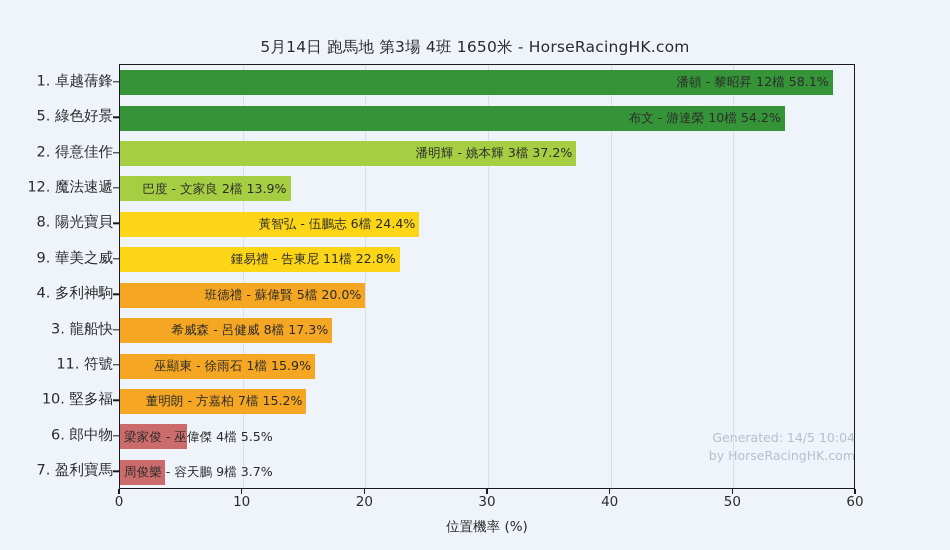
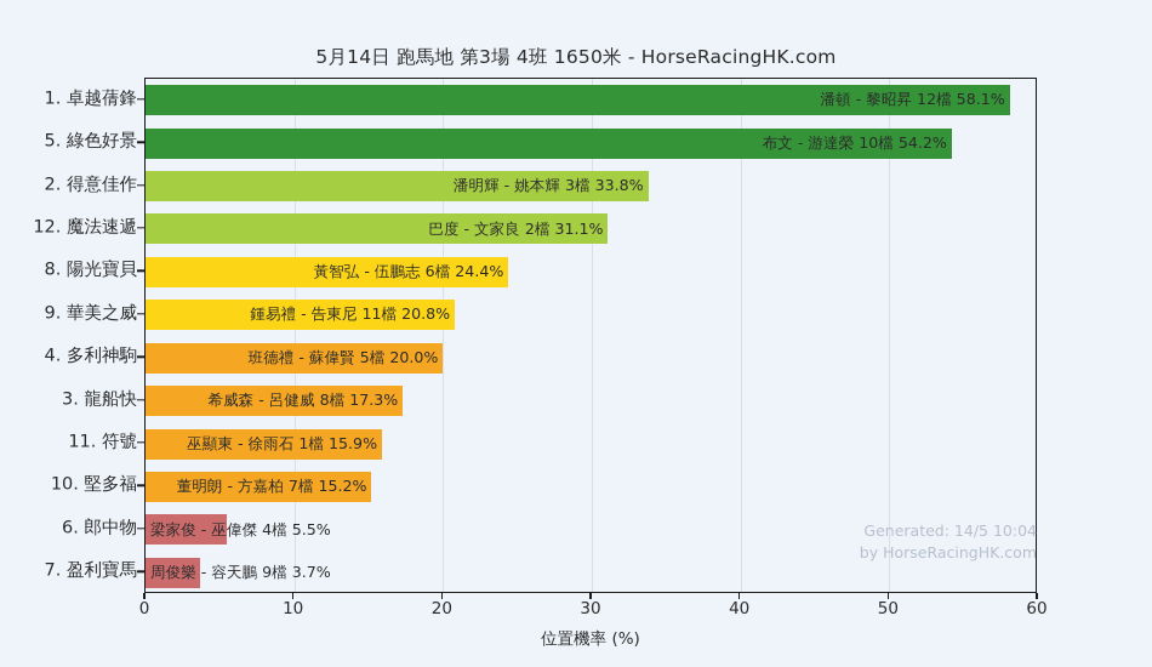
2. 得意佳作: 37.2% -> 33.8%
12. 魔法速遞: 13.9% -> 31.1%
9. 華美之威: 22.8% -> 20.8%
